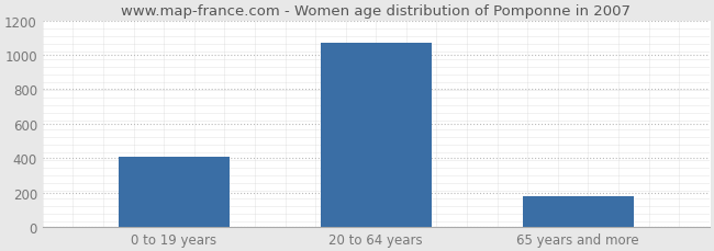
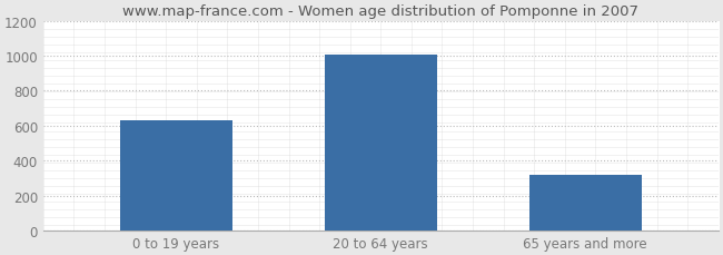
0 to 19 years: 410 -> 630
20 to 64 years: 1070 -> 1010
65 years and more: 180 -> 320
